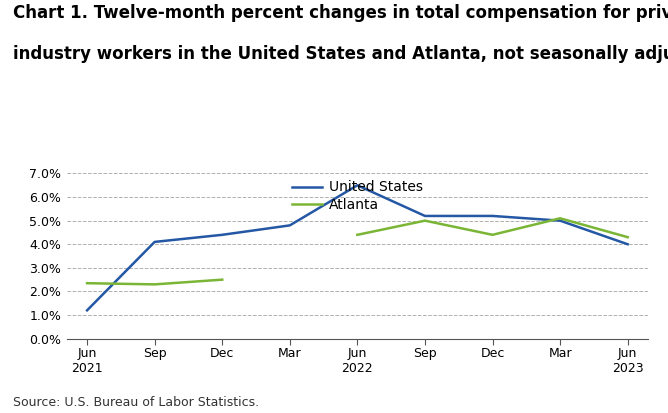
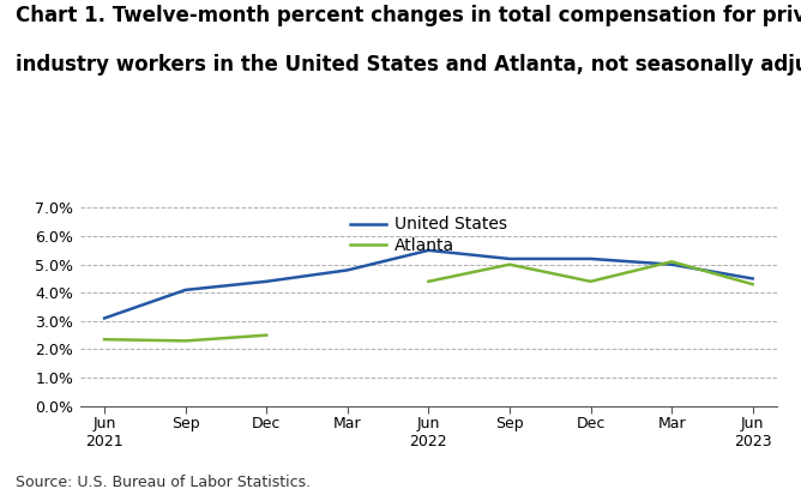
United States/Jun 2021: 1.2% -> 3.1%
United States/Jun 2022: 6.5% -> 5.5%
United States/Jun 2023: 4.0% -> 4.5%
